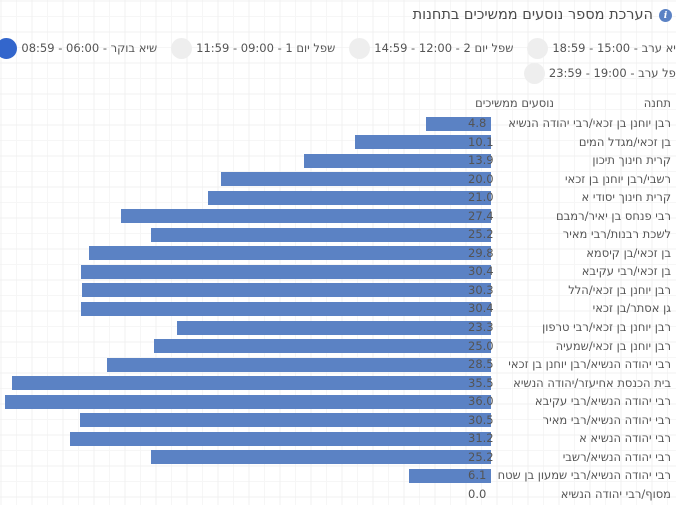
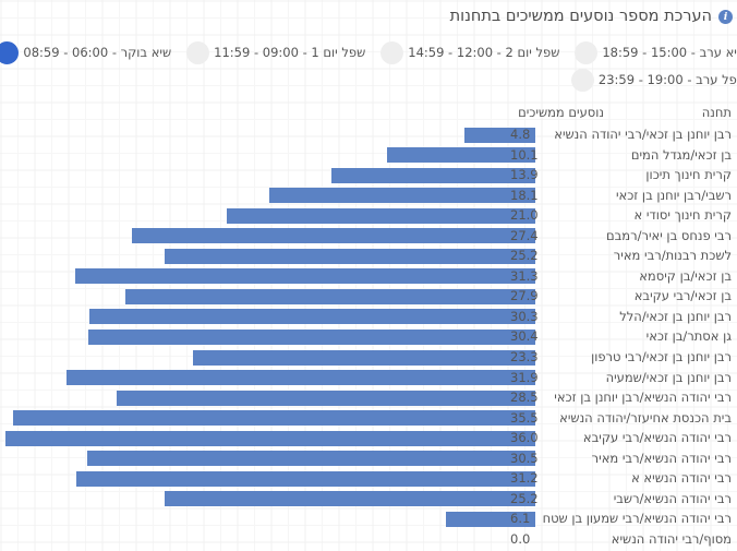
רשבי/רבן יוחנן בן זכאי: 20.0 -> 18.1
בן זכאי/בן קיסמא: 29.8 -> 31.3
בן זכאי/רבי עקיבא: 30.4 -> 27.9
רבן יוחנן בן זכאי/שמעיה: 25.0 -> 31.9
